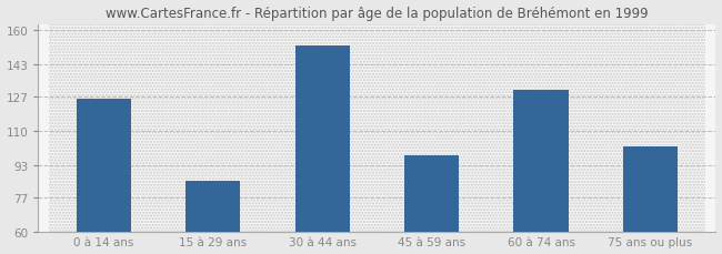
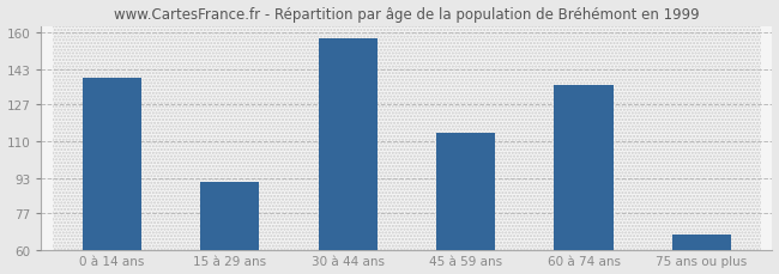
0 à 14 ans: 126 -> 139
15 à 29 ans: 85 -> 91
30 à 44 ans: 152 -> 157
45 à 59 ans: 98 -> 114
60 à 74 ans: 130 -> 136
75 ans ou plus: 102 -> 67
